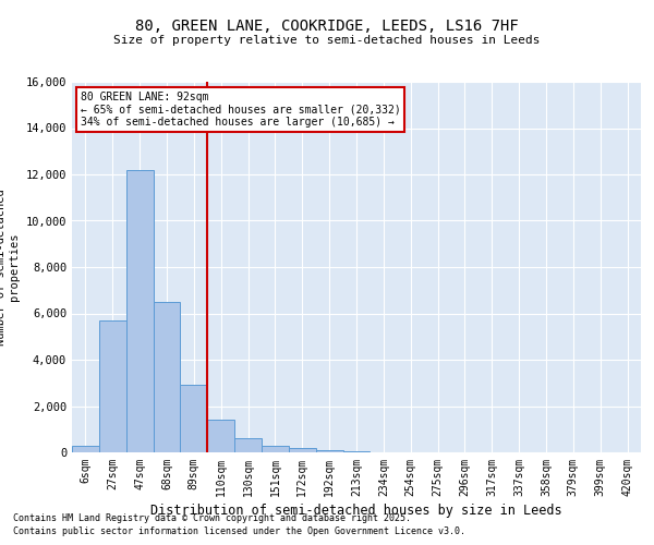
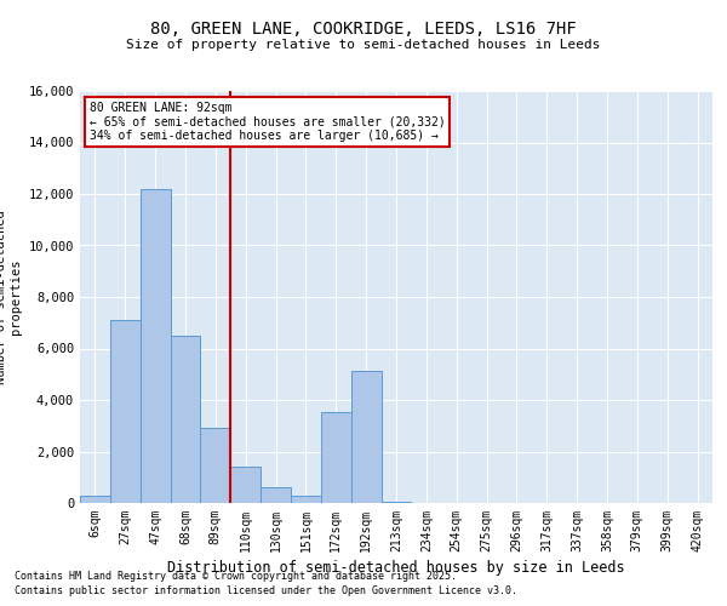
27sqm: 5,700 -> 7,100
172sqm: 200 -> 3,550
192sqm: 100 -> 5,150
